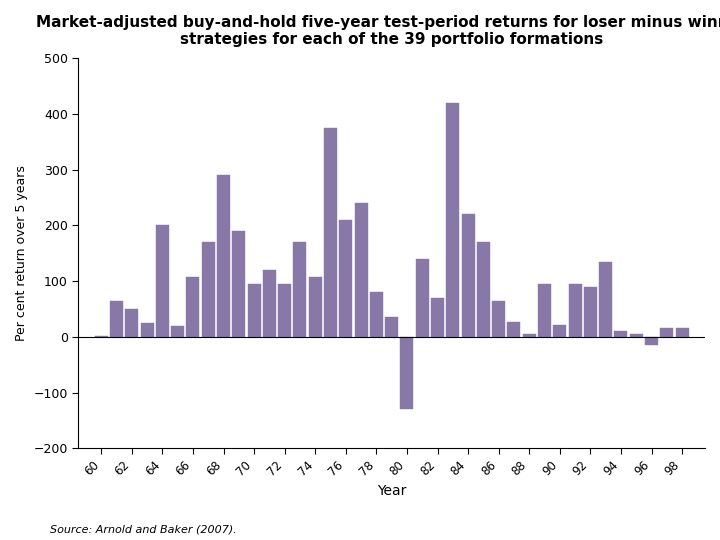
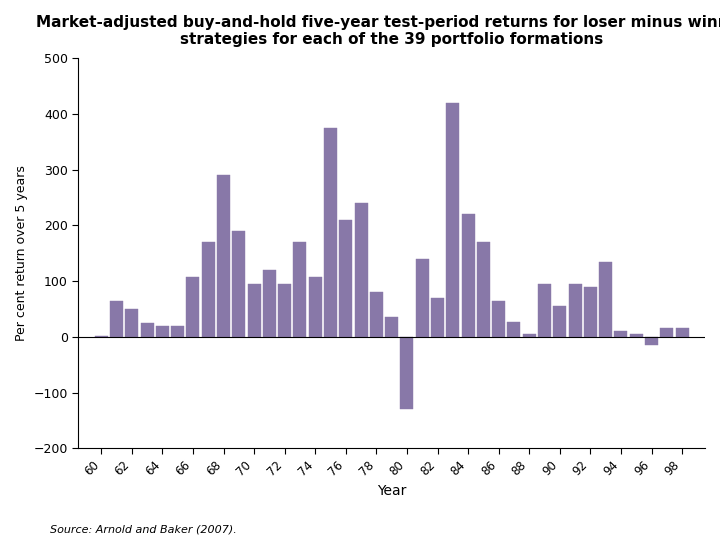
64: 200 -> 20
90: 22 -> 55
